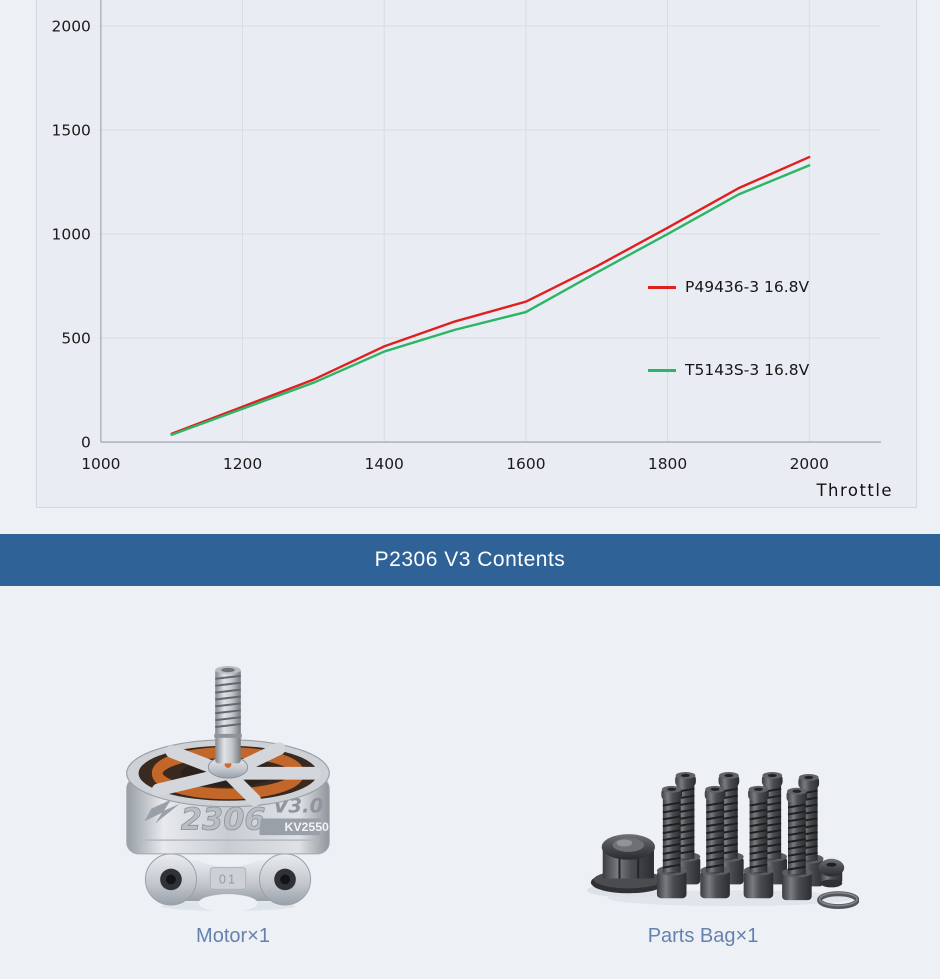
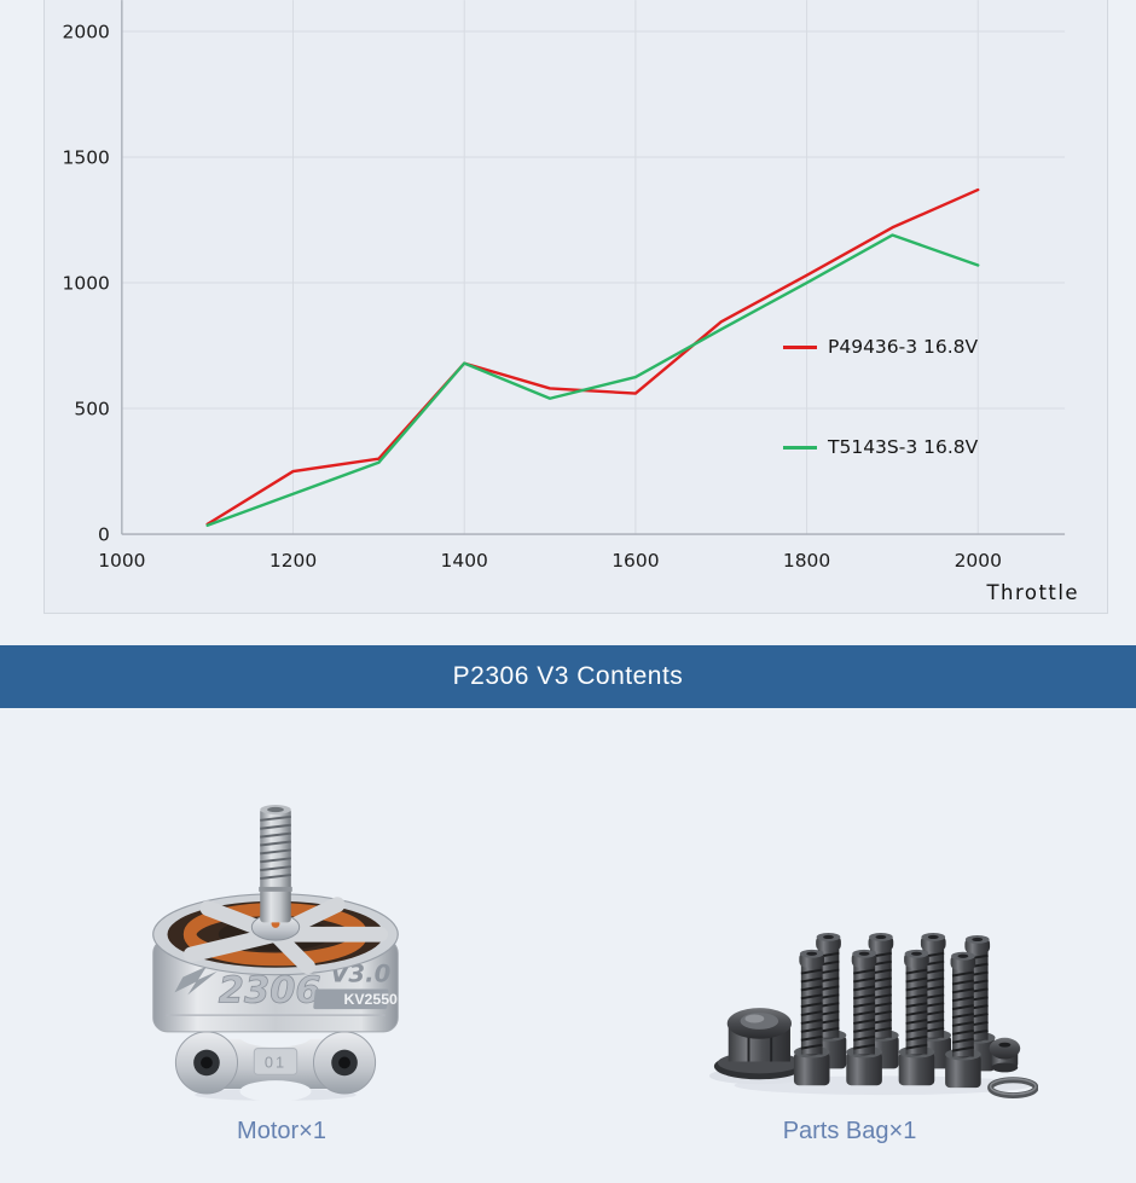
P49436-3 16.8V/1200: 170 -> 250
P49436-3 16.8V/1400: 460 -> 680
T5143S-3 16.8V/1400: 440 -> 680
P49436-3 16.8V/1600: 680 -> 560
T5143S-3 16.8V/2000: 1330 -> 1070
